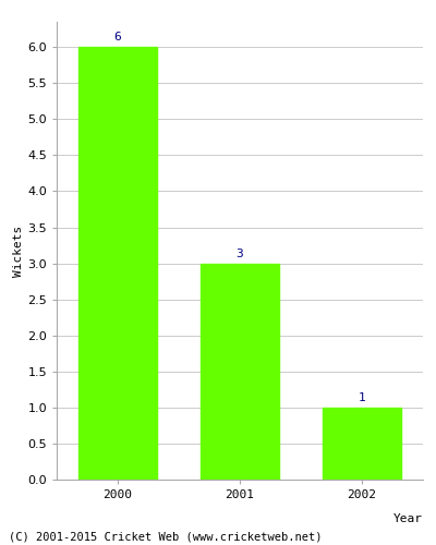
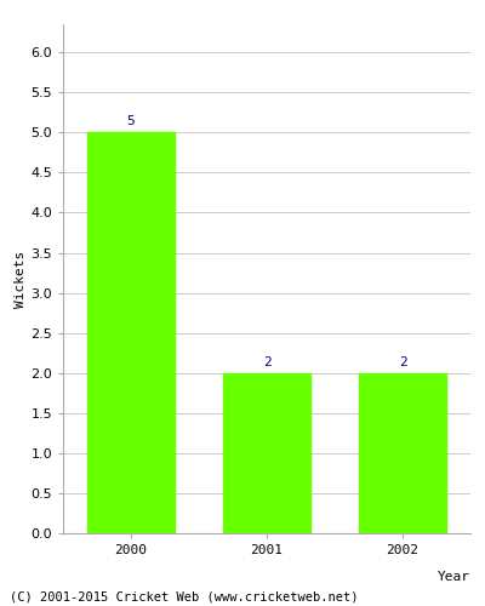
2000: 6 -> 5
2001: 3 -> 2
2002: 1 -> 2
